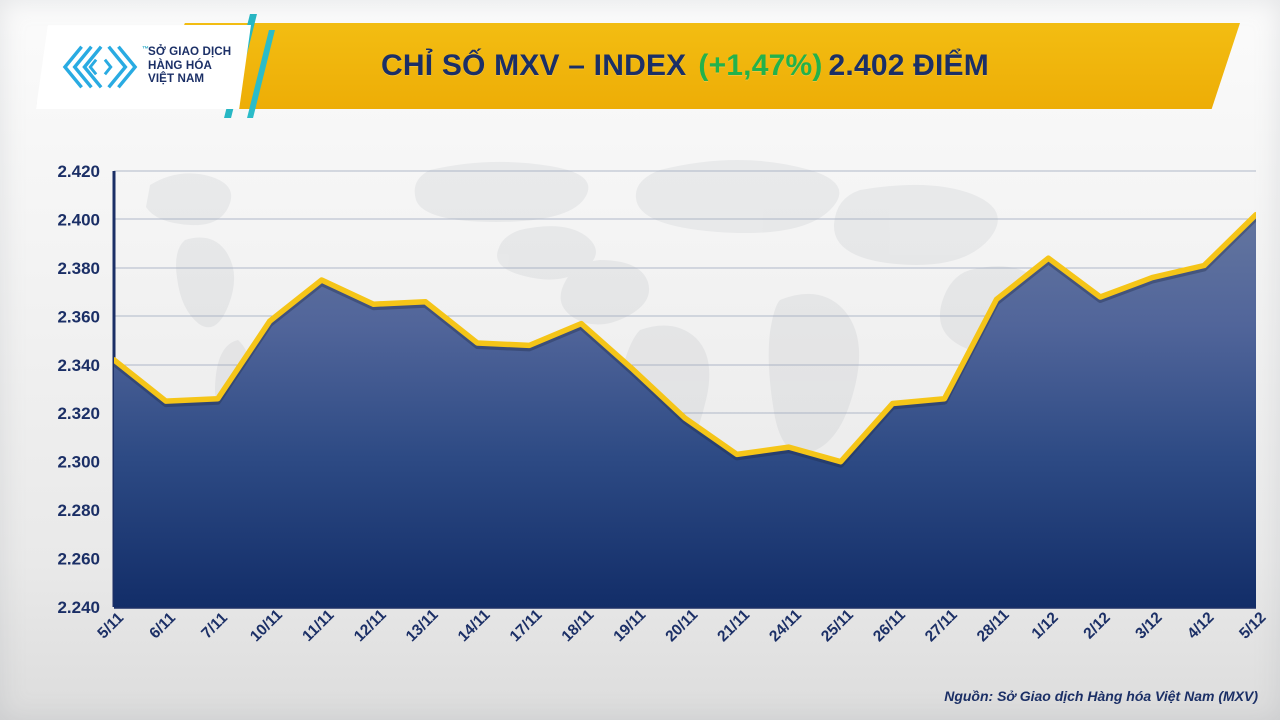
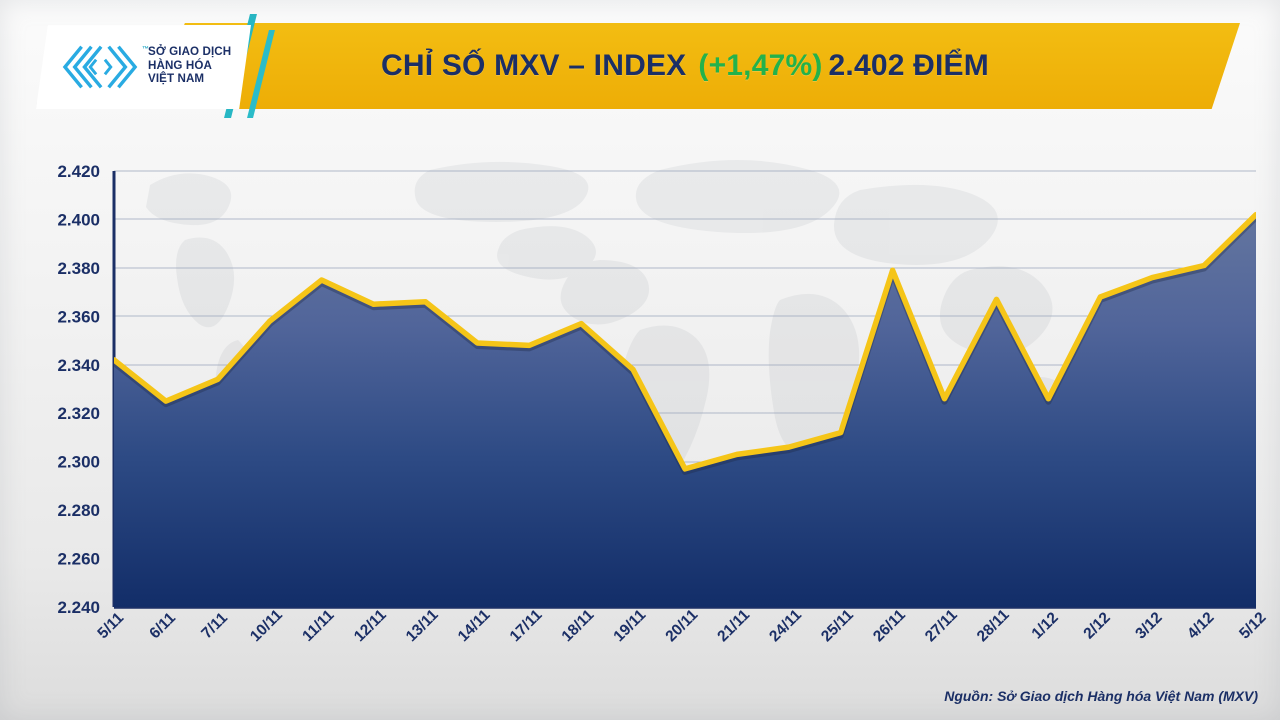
7/11: 2326 -> 2334
20/11: 2318 -> 2297
25/11: 2300 -> 2312
26/11: 2324 -> 2379
1/12: 2384 -> 2326
